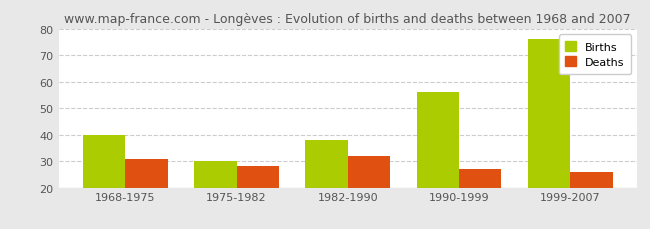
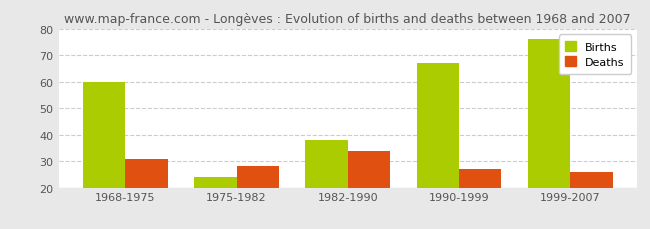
Births/1968-1975: 40 -> 60
Births/1975-1982: 30 -> 24
Deaths/1982-1990: 32 -> 34
Births/1990-1999: 56 -> 67
